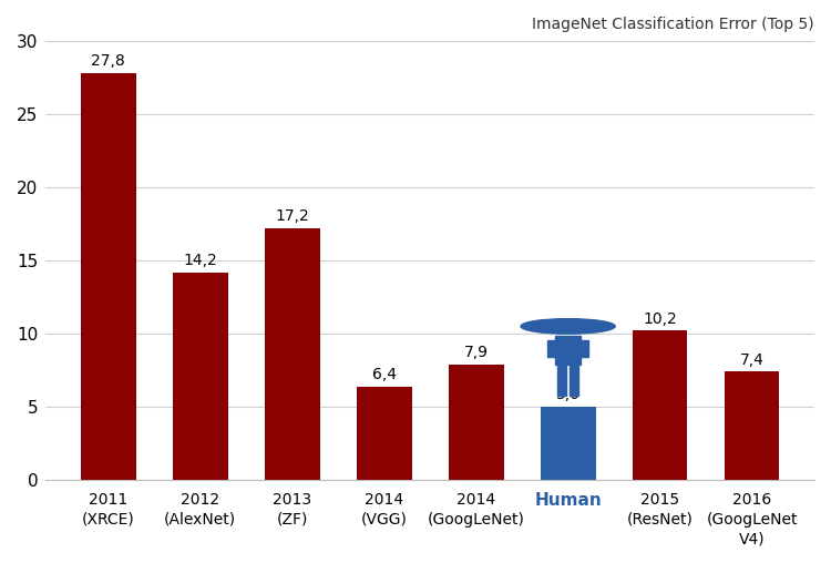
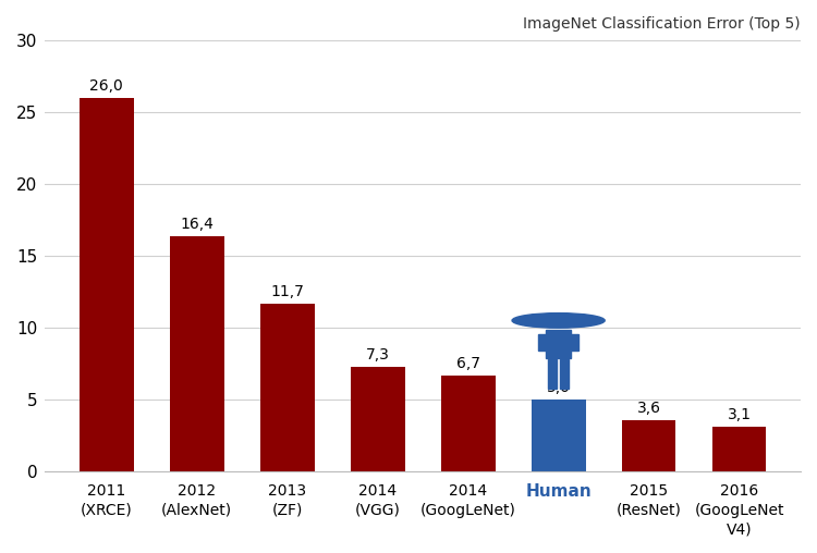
2011 (XRCE): 27,8 -> 26,0
2012 (AlexNet): 14,2 -> 16,4
2013 (ZF): 17,2 -> 11,7
2014 (VGG): 6,4 -> 7,3
2014 (GoogLeNet): 7,9 -> 6,7
2015 (ResNet): 10,2 -> 3,6
2016 (GoogLeNet V4): 7,4 -> 3,1
